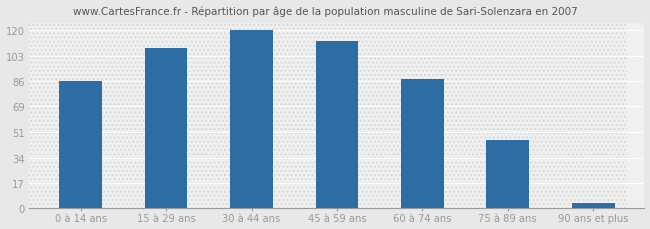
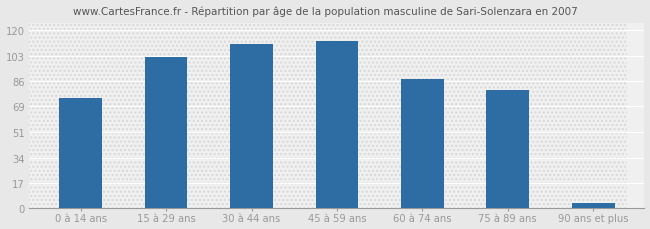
0 à 14 ans: 86 -> 74
15 à 29 ans: 108 -> 102
30 à 44 ans: 120 -> 111
75 à 89 ans: 46 -> 80
